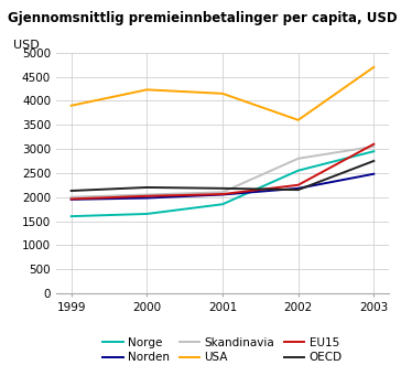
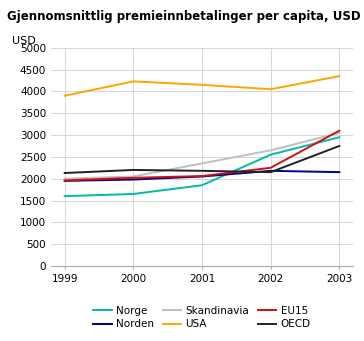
Skandinavia/2001: 2100 -> 2350
Skandinavia/2002: 2800 -> 2650
USA/2002: 3600 -> 4050
Norden/2003: 2480 -> 2150
USA/2003: 4700 -> 4350
